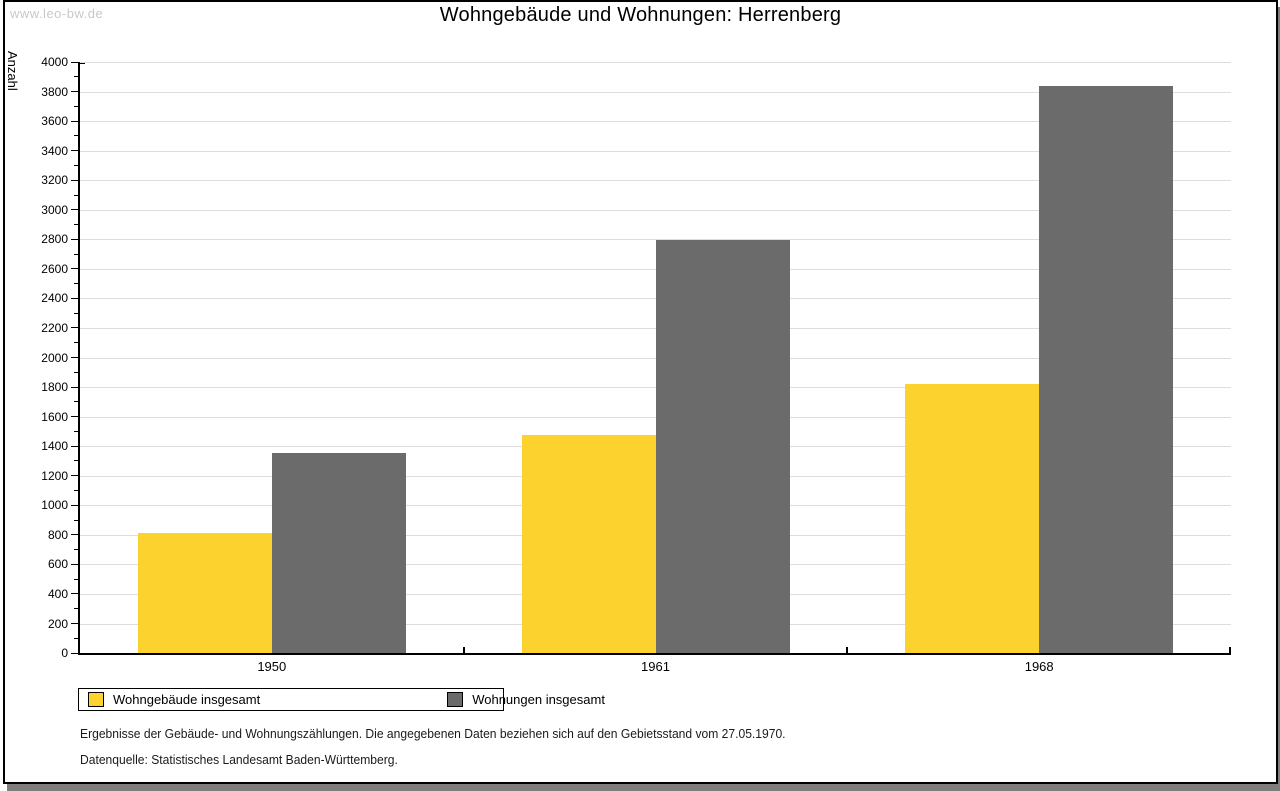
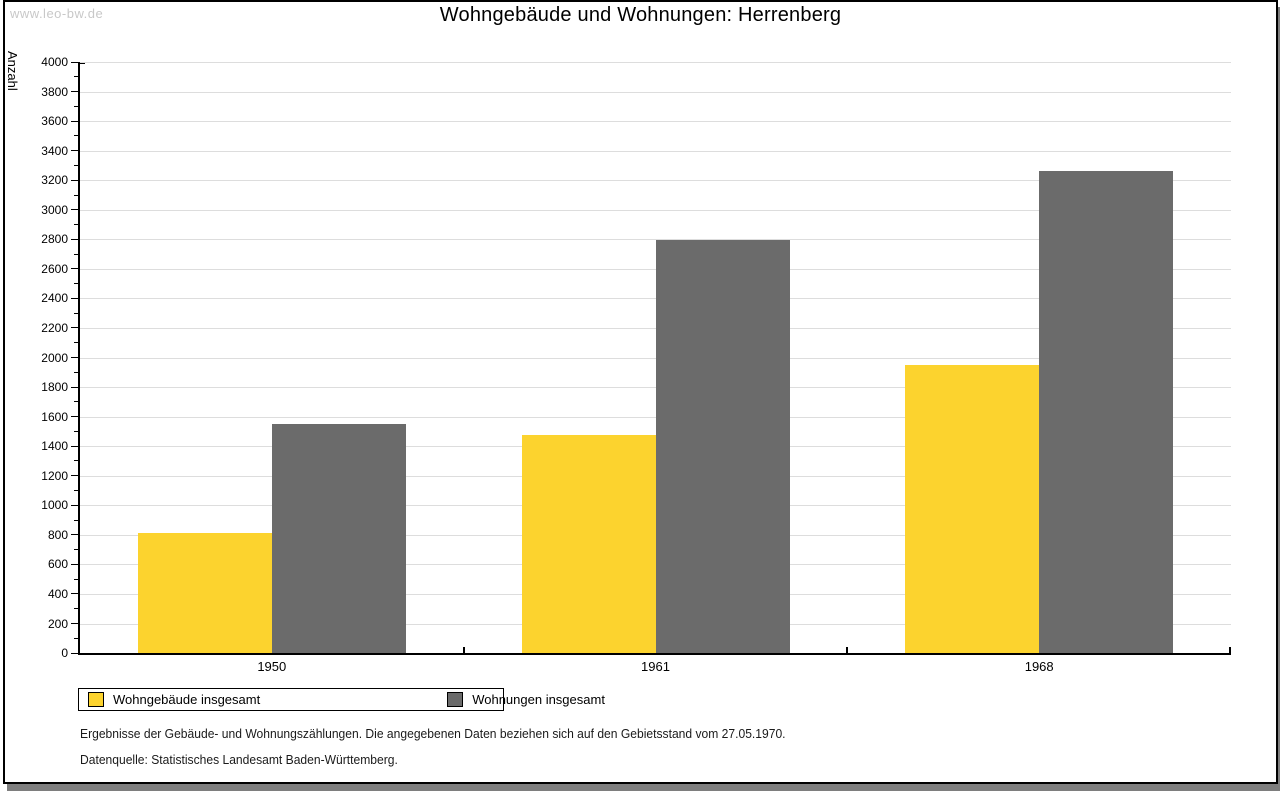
Wohnungen insgesamt/1950: 1360 -> 1550
Wohngebäude insgesamt/1968: 1820 -> 1950
Wohnungen insgesamt/1968: 3840 -> 3260
